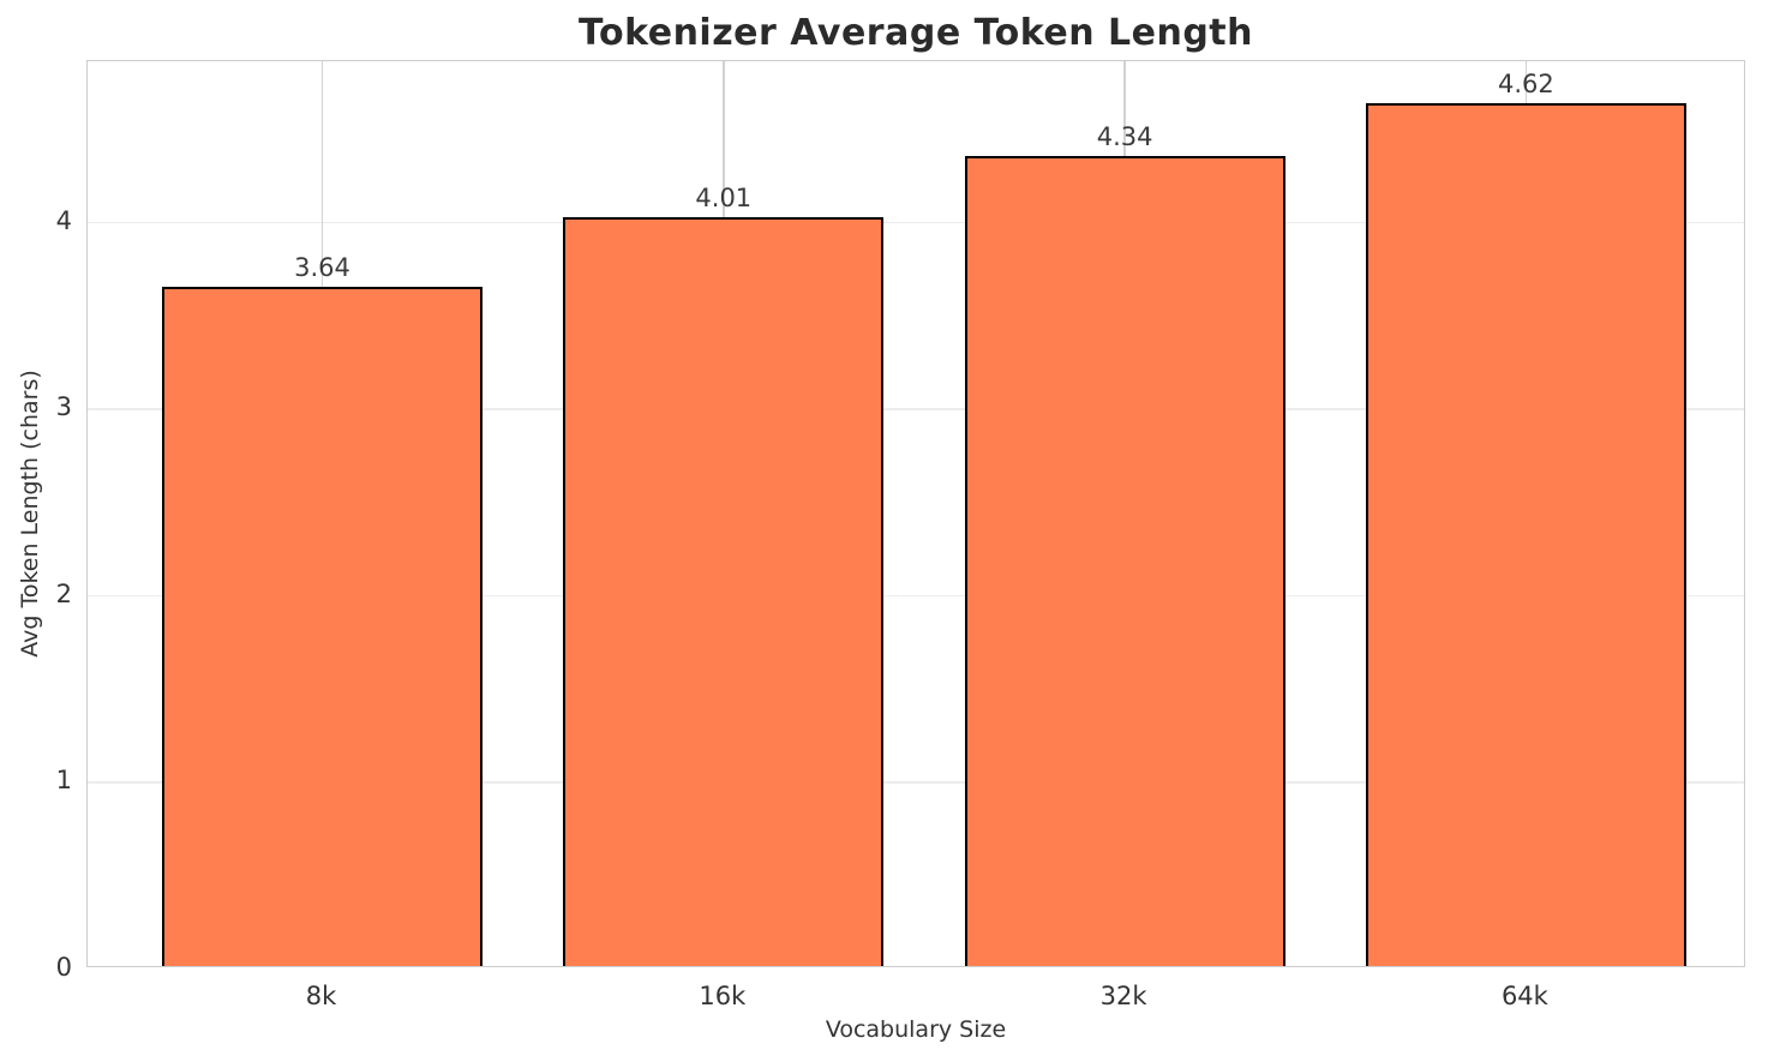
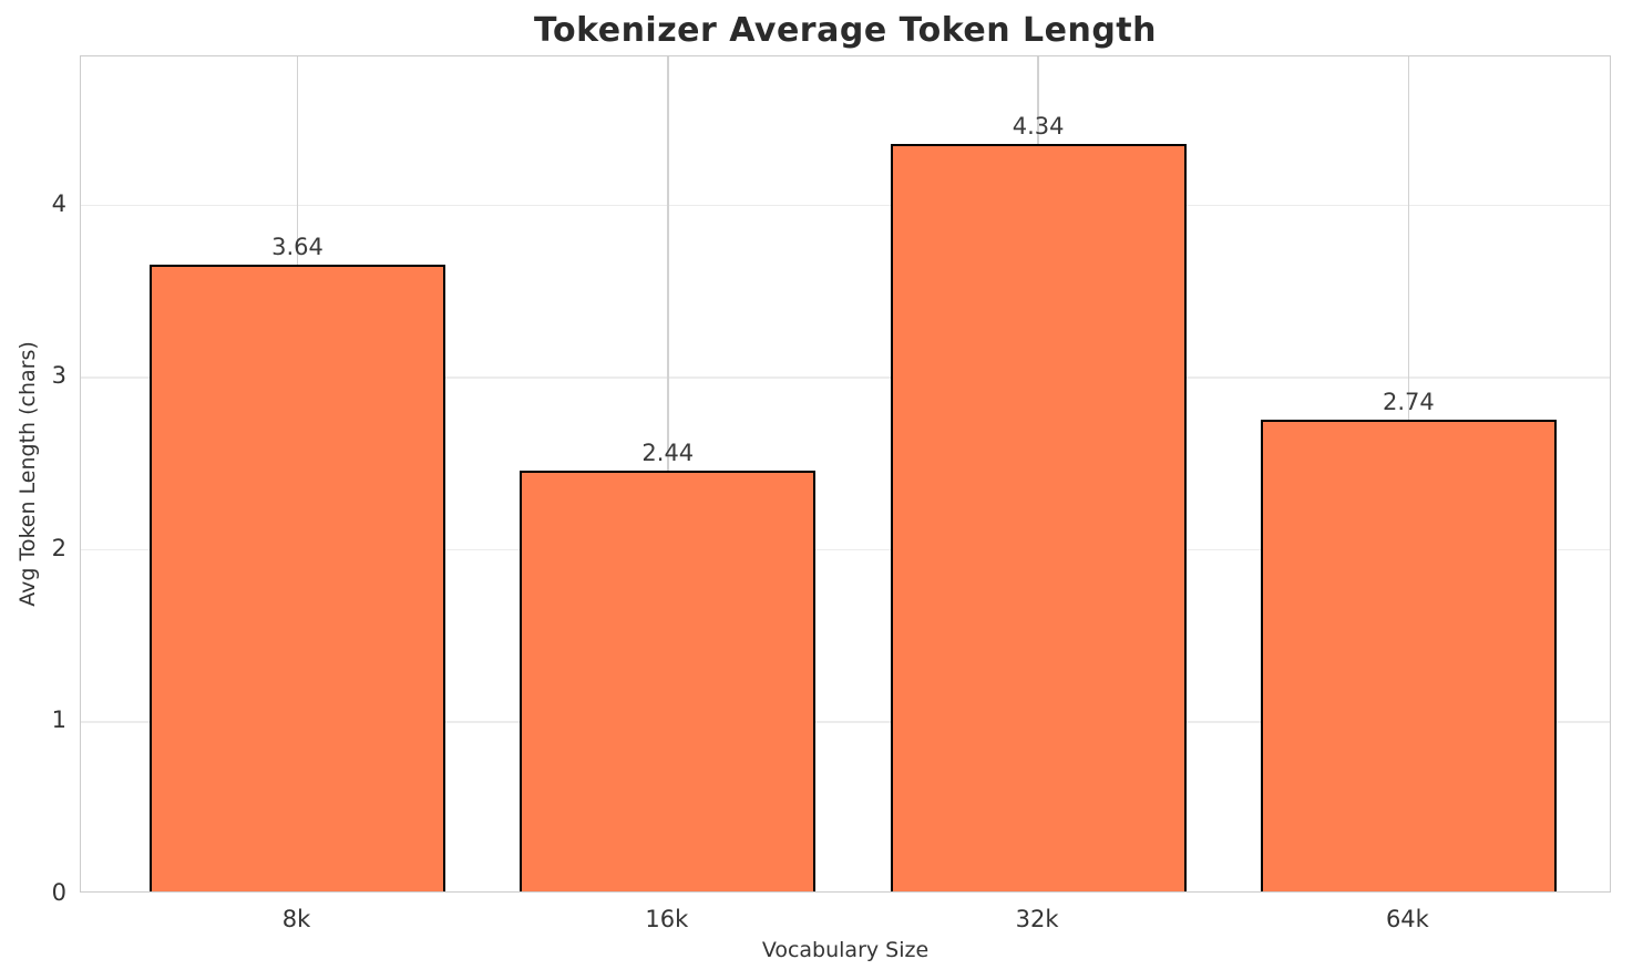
16k: 4.01 -> 2.44
64k: 4.62 -> 2.74
